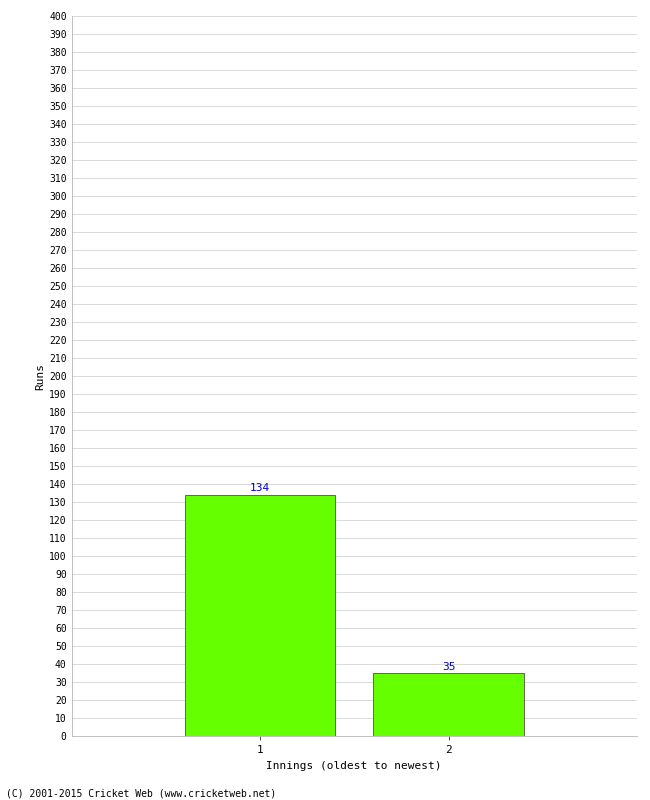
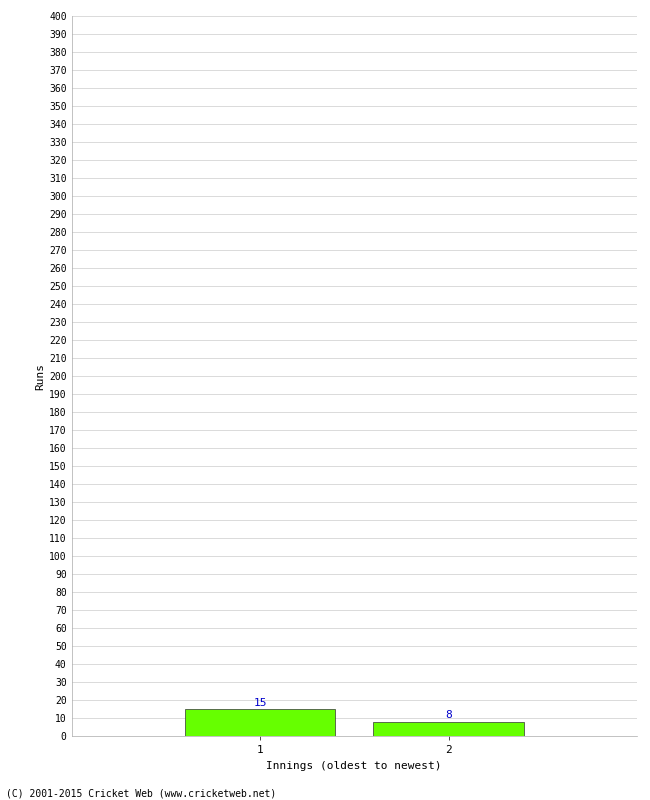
1: 134 -> 15
2: 35 -> 8
